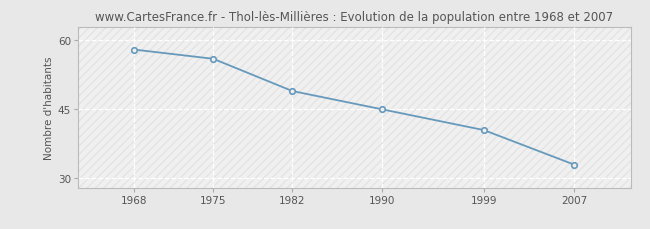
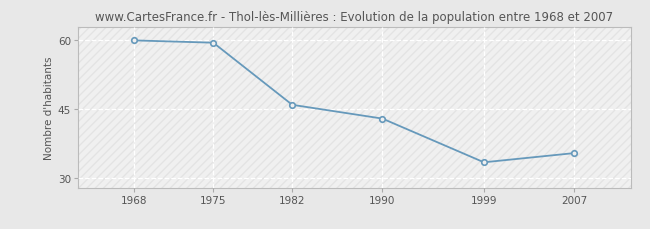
1968: 58.0 -> 60.0
1975: 56.0 -> 59.5
1982: 49.0 -> 46.0
1990: 45.0 -> 43.0
1999: 40.5 -> 33.5
2007: 33.0 -> 35.5
